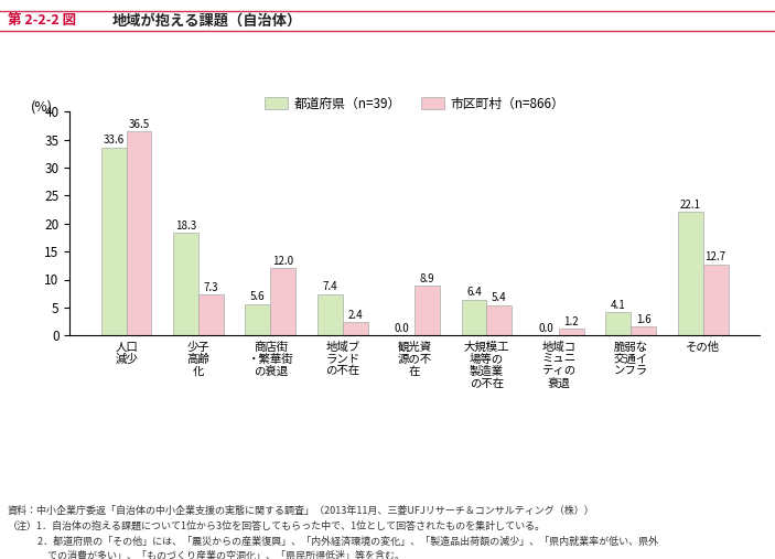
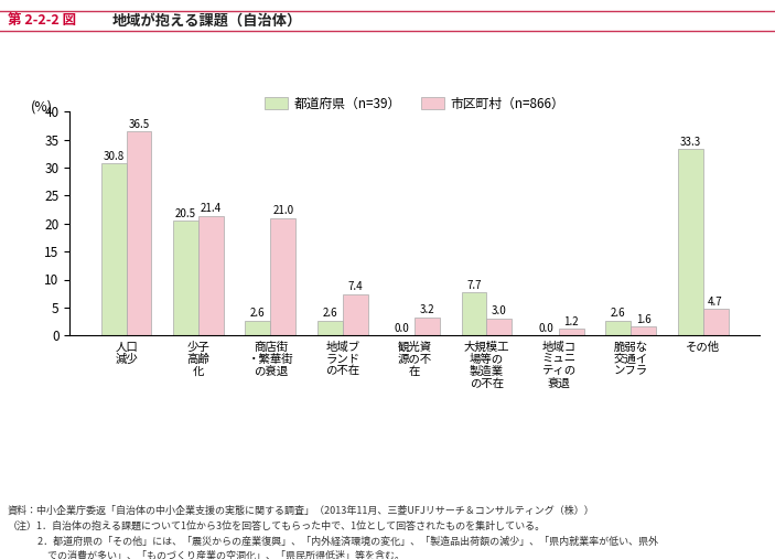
都道府県（n=39）/人口 減少: 33.6 -> 30.8
都道府県（n=39）/少子 高齢 化: 18.3 -> 20.5
市区町村（n=866）/少子 高齢 化: 7.3 -> 21.4
都道府県（n=39）/商店街 ・繁華街 の衰退: 5.6 -> 2.6
市区町村（n=866）/商店街 ・繁華街 の衰退: 12.0 -> 21.0
都道府県（n=39）/地域ブ ランド の不在: 7.4 -> 2.6
市区町村（n=866）/地域ブ ランド の不在: 2.4 -> 7.4
市区町村（n=866）/観光資 源の不 在: 8.9 -> 3.2
都道府県（n=39）/大規模工 場等の 製造業 の不在: 6.4 -> 7.7
市区町村（n=866）/大規模工 場等の 製造業 の不在: 5.4 -> 3.0
都道府県（n=39）/脆弱な 交通イ ンフラ: 4.1 -> 2.6
都道府県（n=39）/その他: 22.1 -> 33.3
市区町村（n=866）/その他: 12.7 -> 4.7
